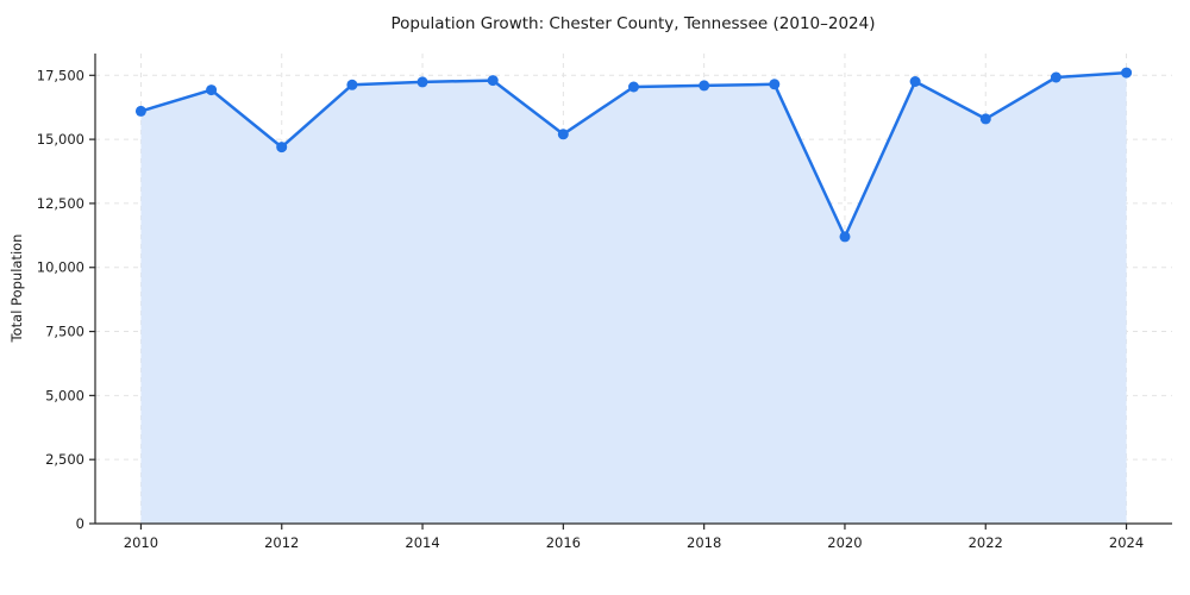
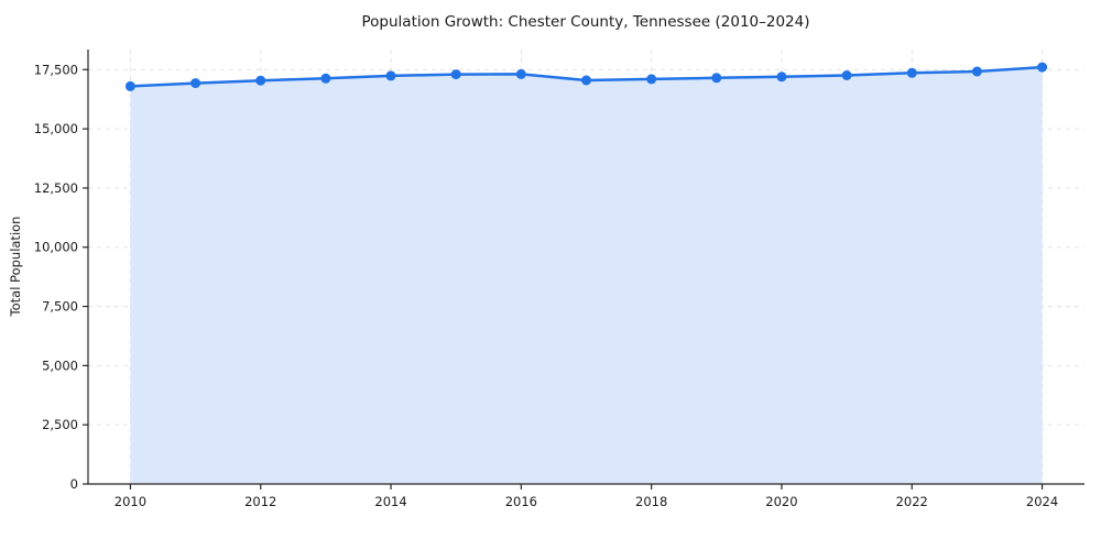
2010: 16100 -> 16800
2012: 14700 -> 17000
2016: 15200 -> 17300
2020: 11200 -> 17200
2022: 15800 -> 17400
